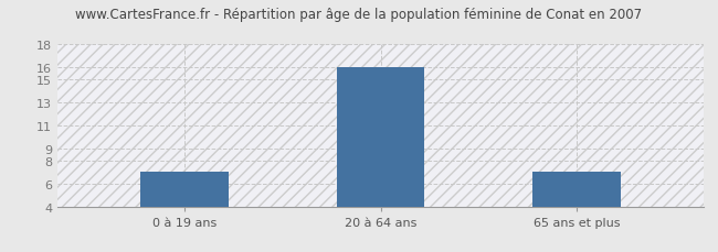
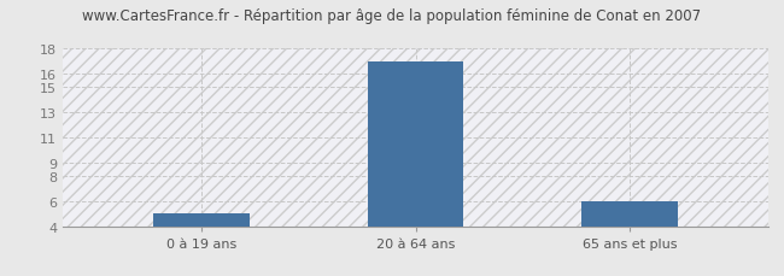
0 à 19 ans: 7 -> 5
20 à 64 ans: 16 -> 17
65 ans et plus: 7 -> 6
